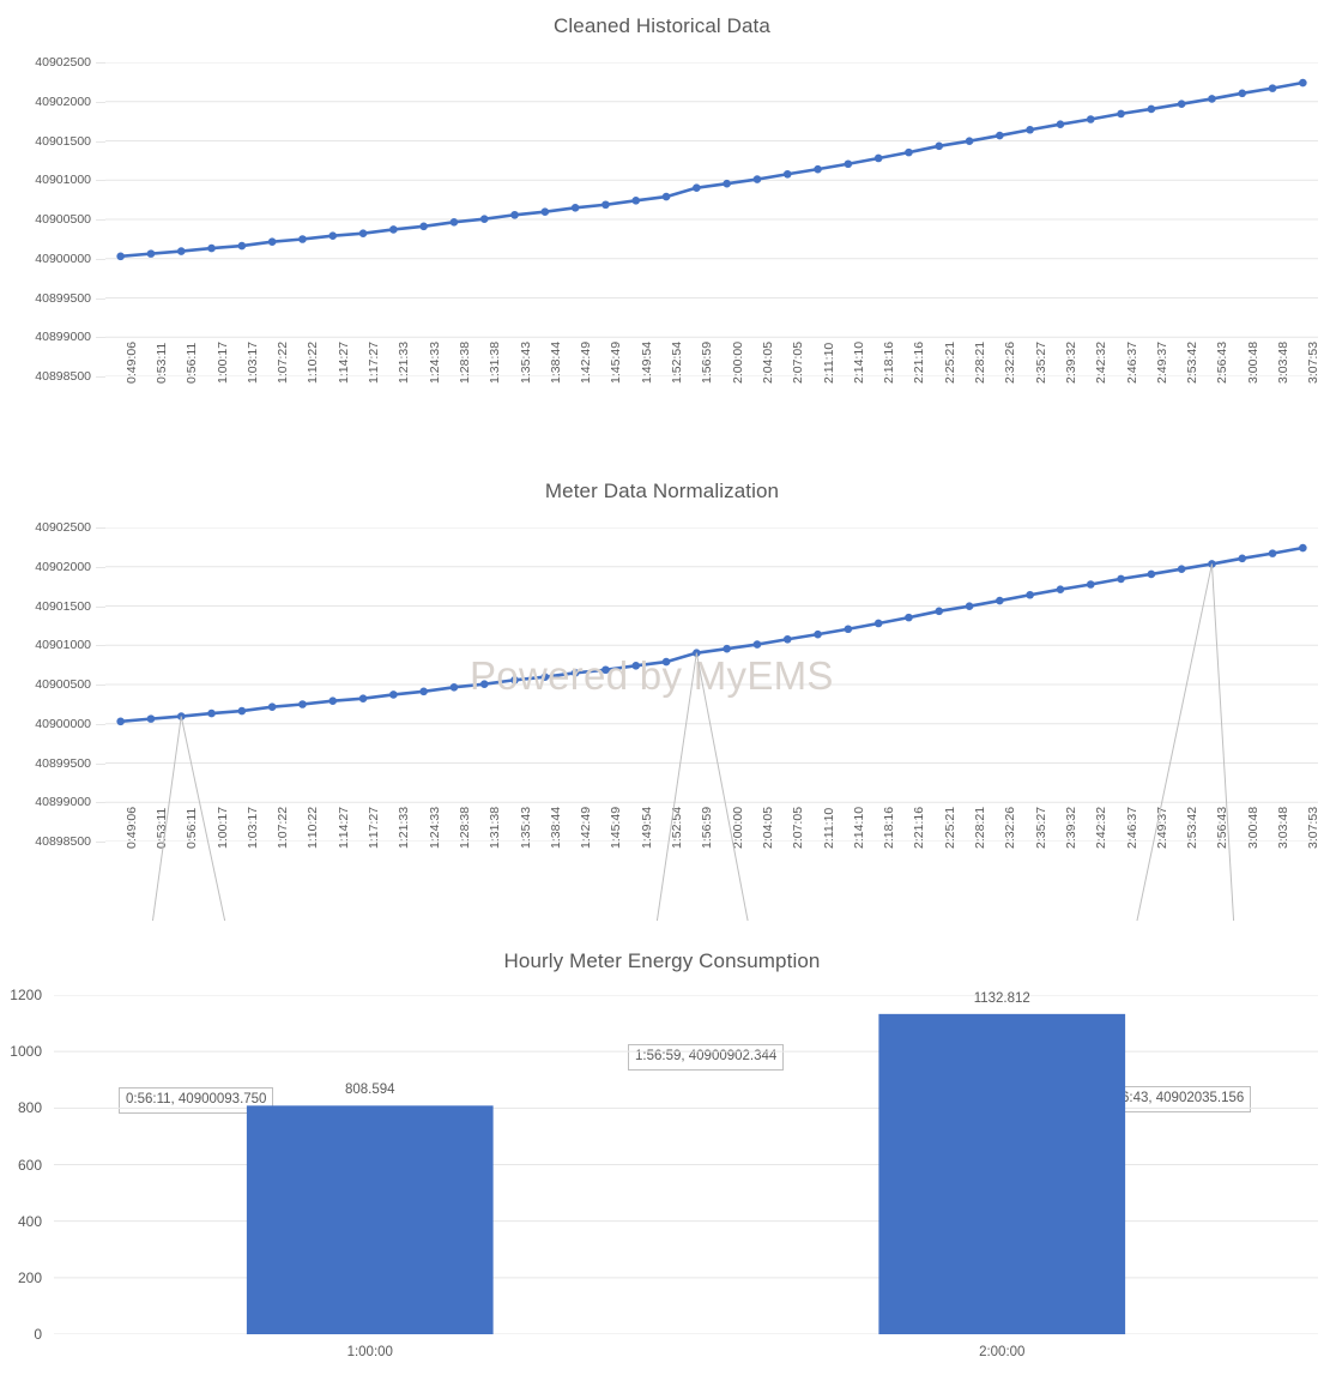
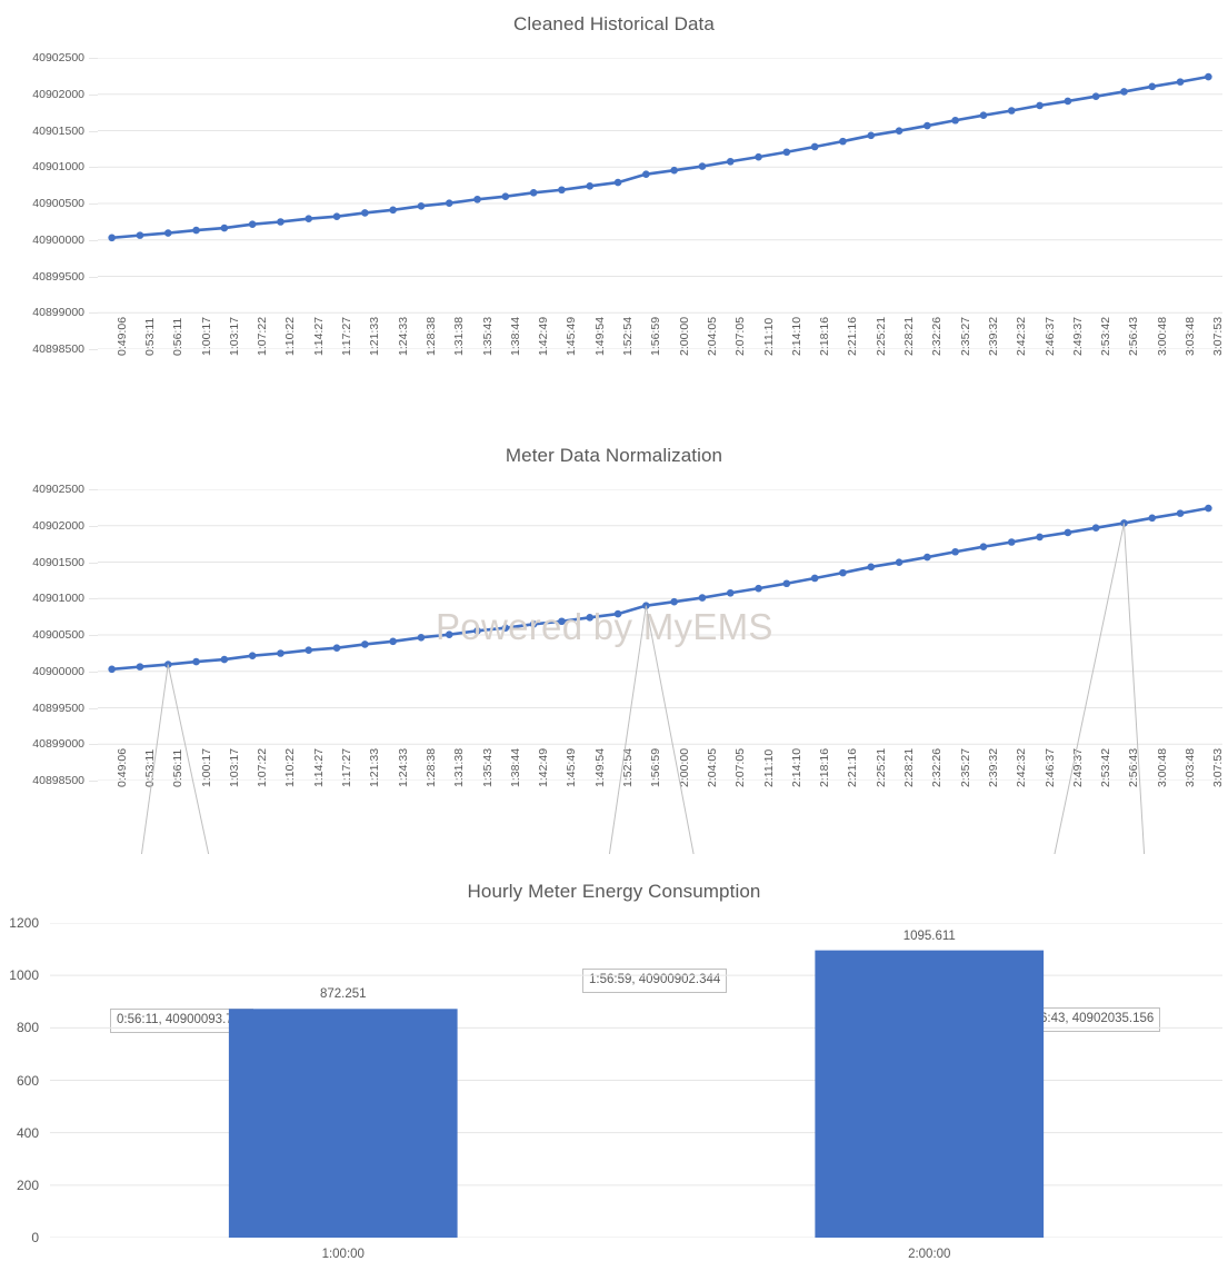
Hourly Meter Energy Consumption/1:00:00: 808.594 -> 872.251
Hourly Meter Energy Consumption/2:00:00: 1132.812 -> 1095.611
